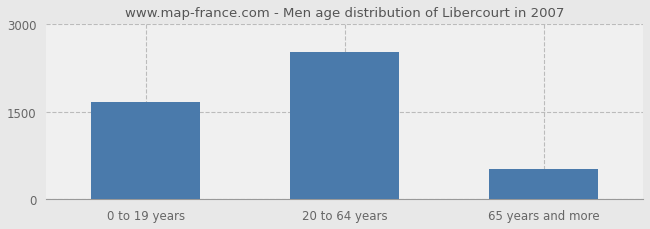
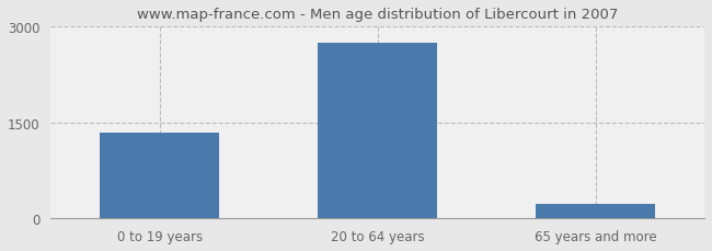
0 to 19 years: 1660 -> 1350
20 to 64 years: 2520 -> 2750
65 years and more: 520 -> 230
